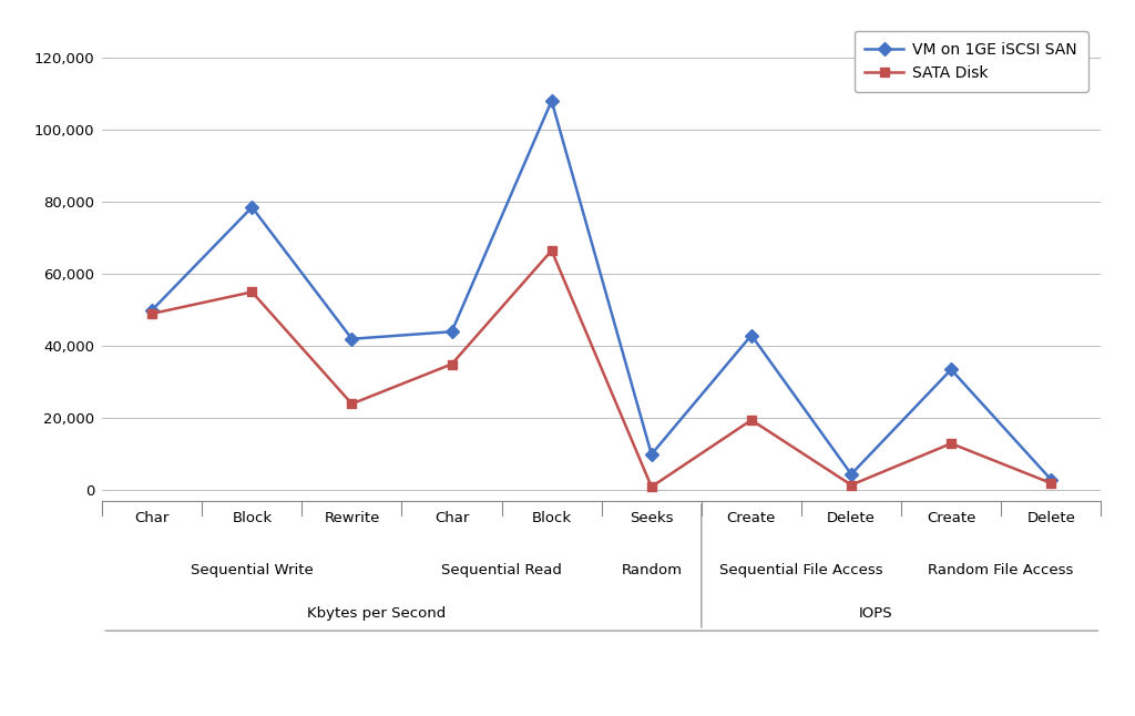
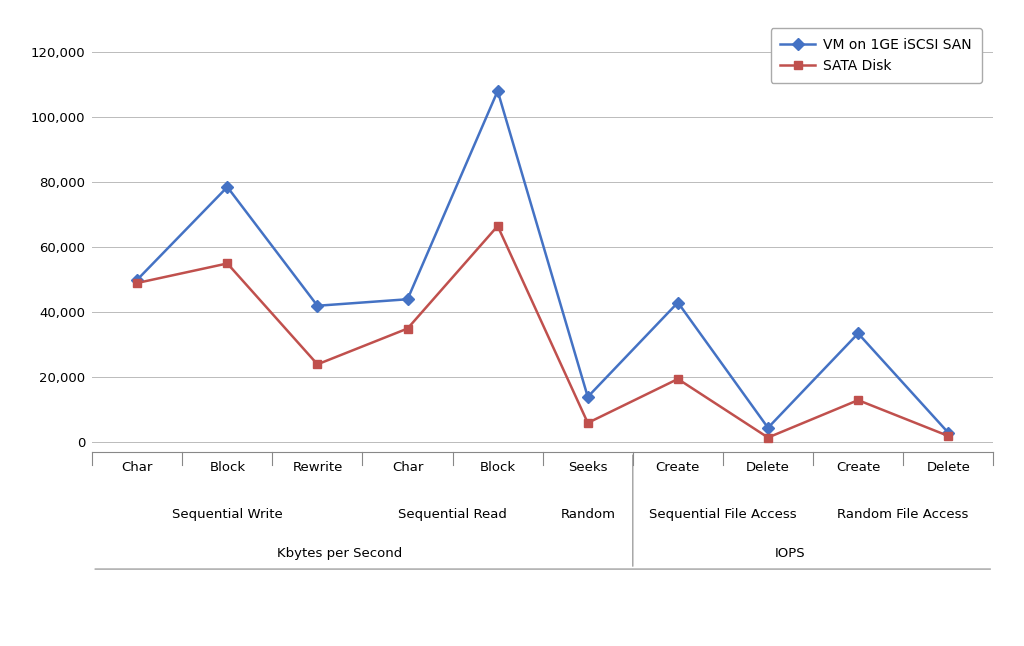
VM on 1GE iSCSI SAN/Seeks: 10,000 -> 14,000
SATA Disk/Seeks: 1,000 -> 6,000
